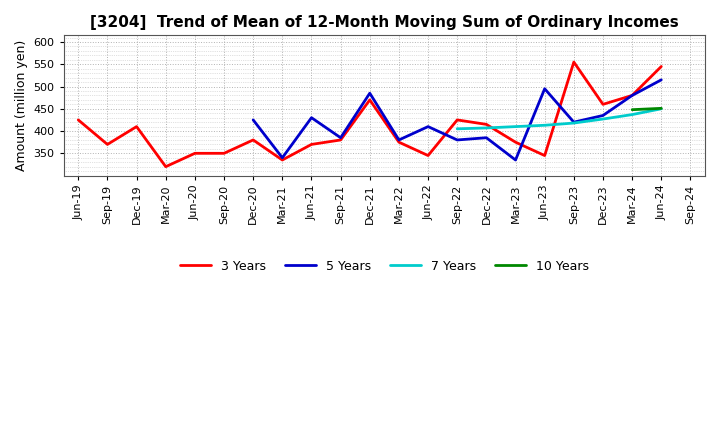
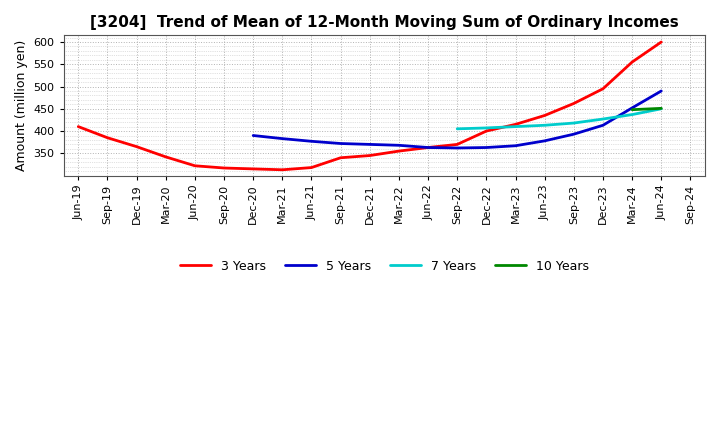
3 Years/Jun-19: 425 -> 410
3 Years/Sep-19: 370 -> 385
3 Years/Dec-19: 410 -> 365
3 Years/Mar-20: 320 -> 342
3 Years/Jun-20: 350 -> 322
3 Years/Sep-20: 350 -> 317
3 Years/Dec-20: 380 -> 315
5 Years/Dec-20: 425 -> 390
3 Years/Mar-21: 335 -> 313
5 Years/Mar-21: 340 -> 383
3 Years/Jun-21: 370 -> 318
5 Years/Jun-21: 430 -> 377
3 Years/Sep-21: 380 -> 340
5 Years/Sep-21: 385 -> 372
3 Years/Dec-21: 470 -> 345
5 Years/Dec-21: 485 -> 370
3 Years/Mar-22: 375 -> 355
5 Years/Mar-22: 380 -> 368
3 Years/Jun-22: 345 -> 363
5 Years/Jun-22: 410 -> 363
3 Years/Sep-22: 425 -> 370
5 Years/Sep-22: 380 -> 362
3 Years/Dec-22: 415 -> 400
5 Years/Dec-22: 385 -> 363
3 Years/Mar-23: 375 -> 415
5 Years/Mar-23: 335 -> 367
3 Years/Jun-23: 345 -> 435
5 Years/Jun-23: 495 -> 378
3 Years/Sep-23: 555 -> 462
5 Years/Sep-23: 420 -> 393
3 Years/Dec-23: 460 -> 495
5 Years/Dec-23: 435 -> 413
3 Years/Mar-24: 480 -> 555
5 Years/Mar-24: 480 -> 452
3 Years/Jun-24: 545 -> 600
5 Years/Jun-24: 515 -> 490
